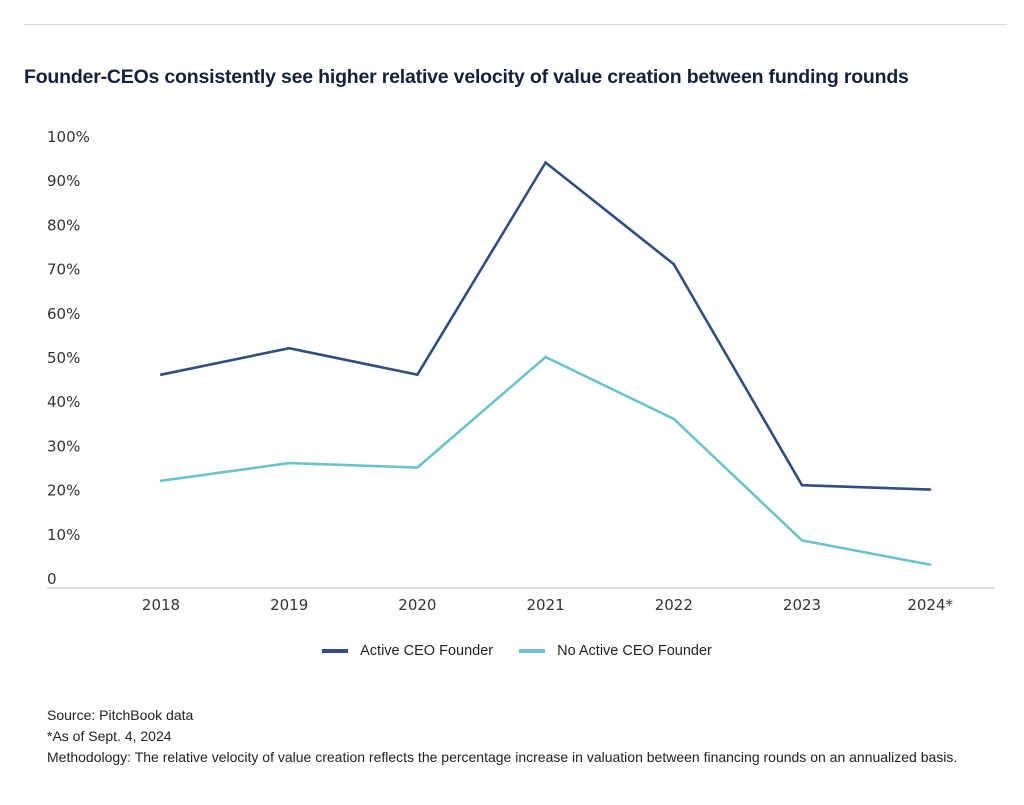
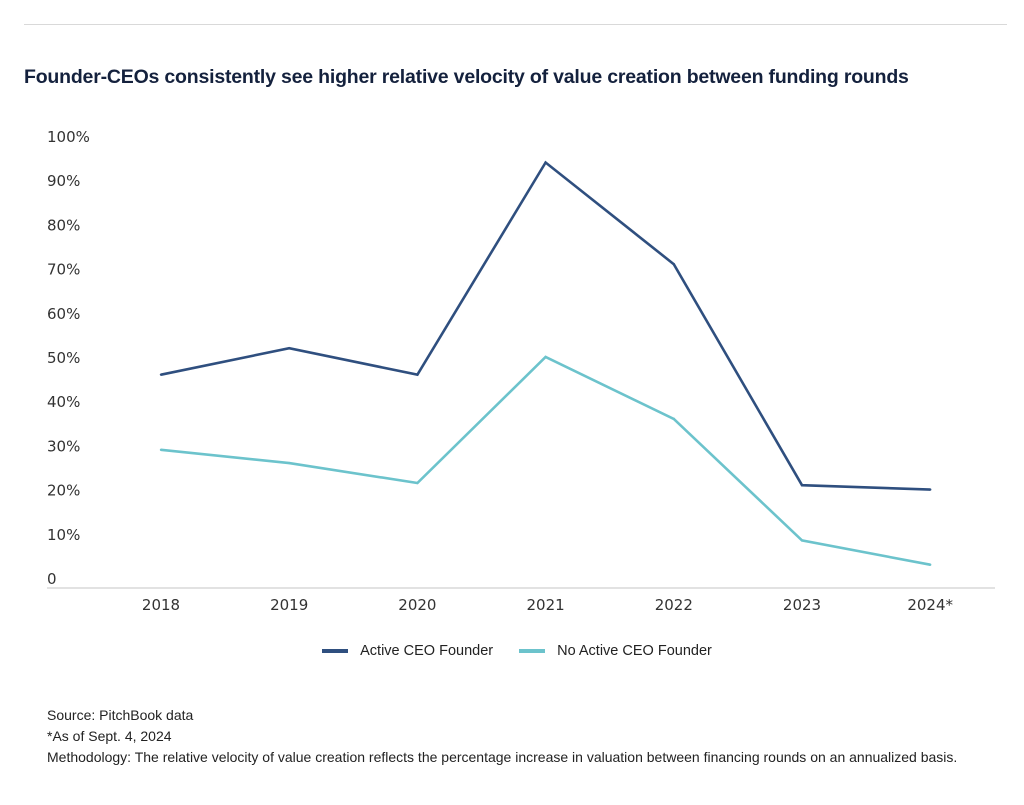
No Active CEO Founder/2018: 22% -> 29%
No Active CEO Founder/2020: 25% -> 22%
